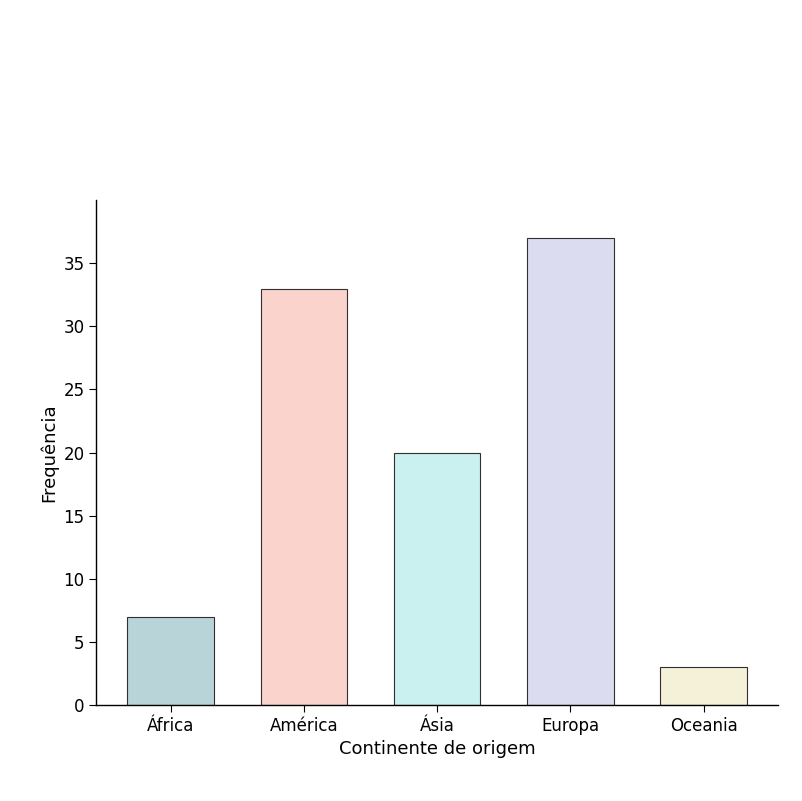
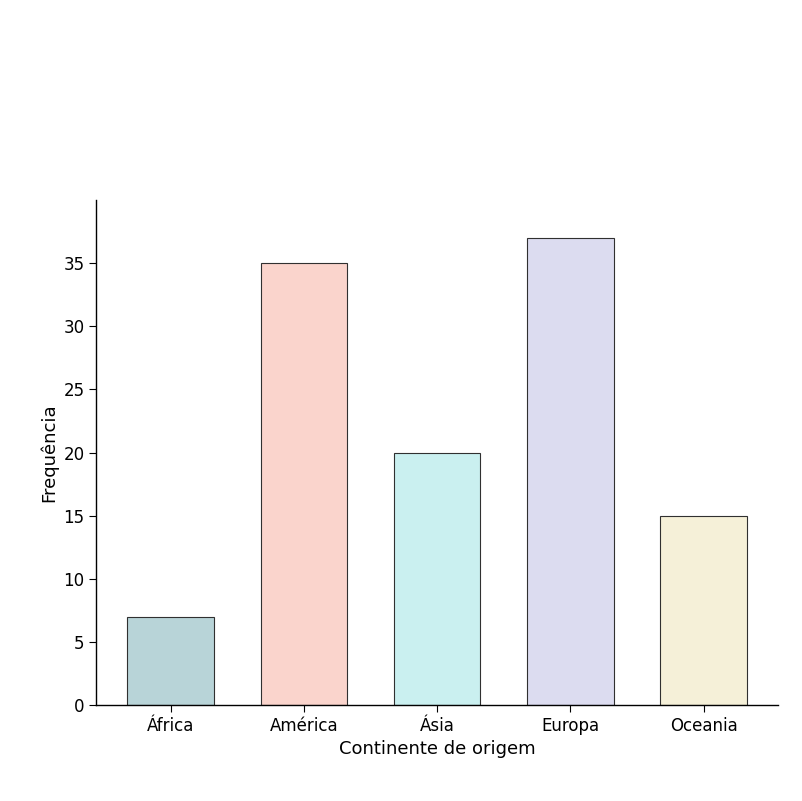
América: 33 -> 35
Oceania: 3 -> 15
